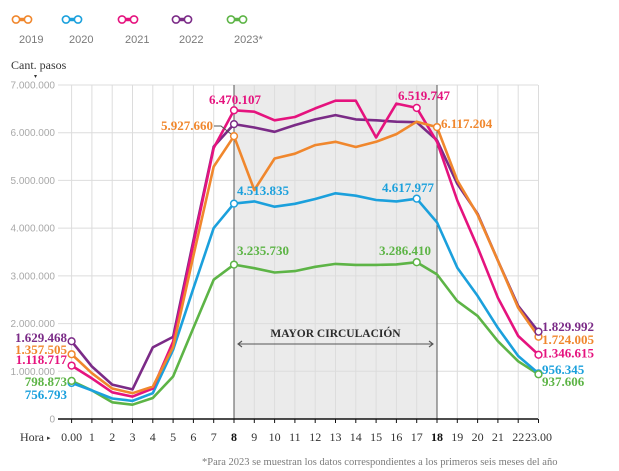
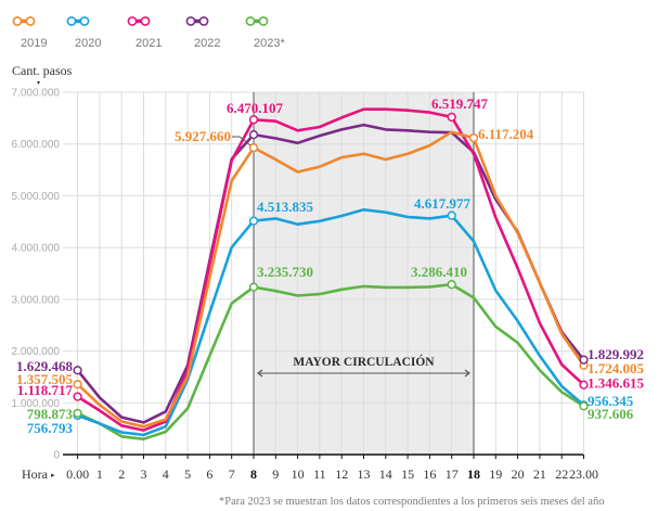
2022/4: 1500000 -> 800000
2019/9: 4800000 -> 5700000
2021/15: 5900000 -> 6600000
